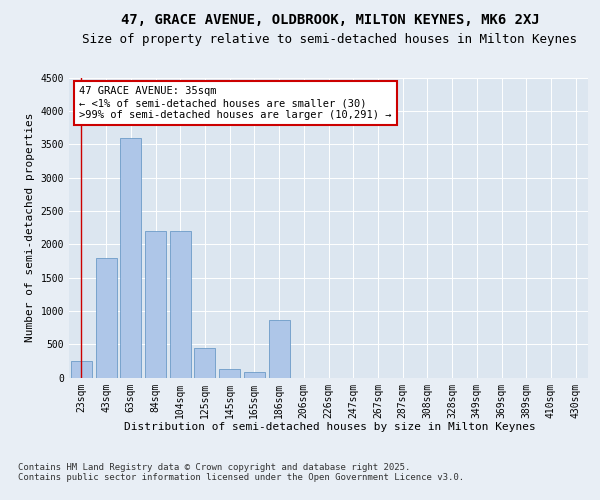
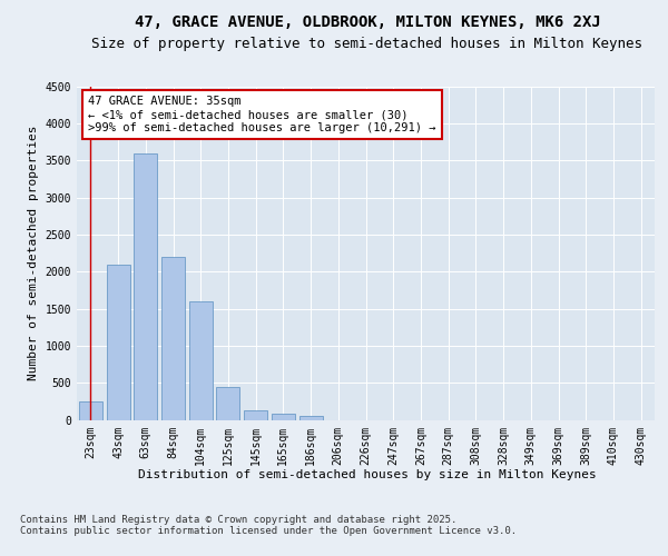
43sqm: 1800 -> 2100
104sqm: 2200 -> 1600
186sqm: 860 -> 50
